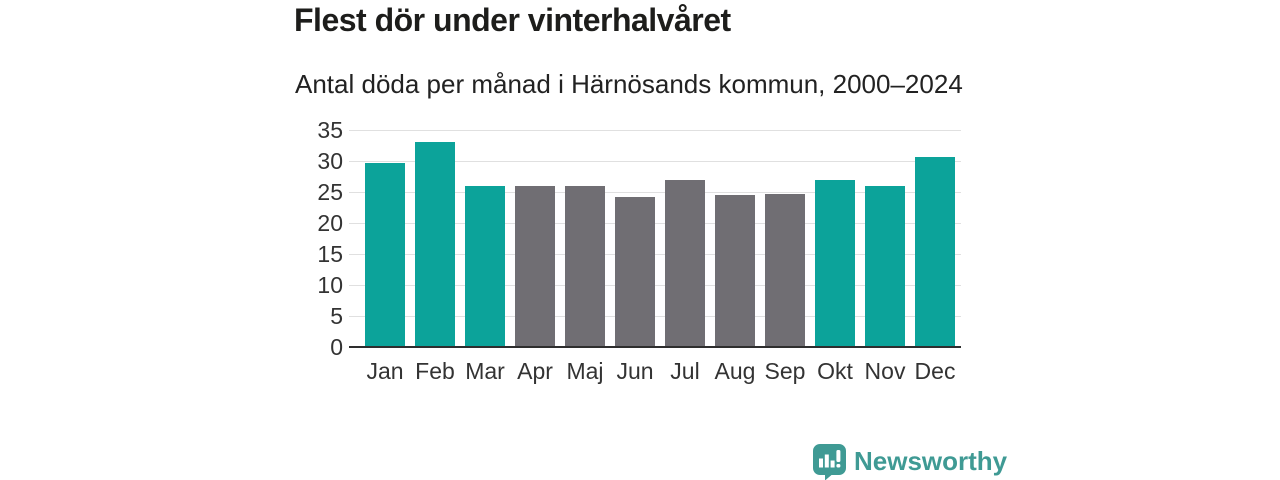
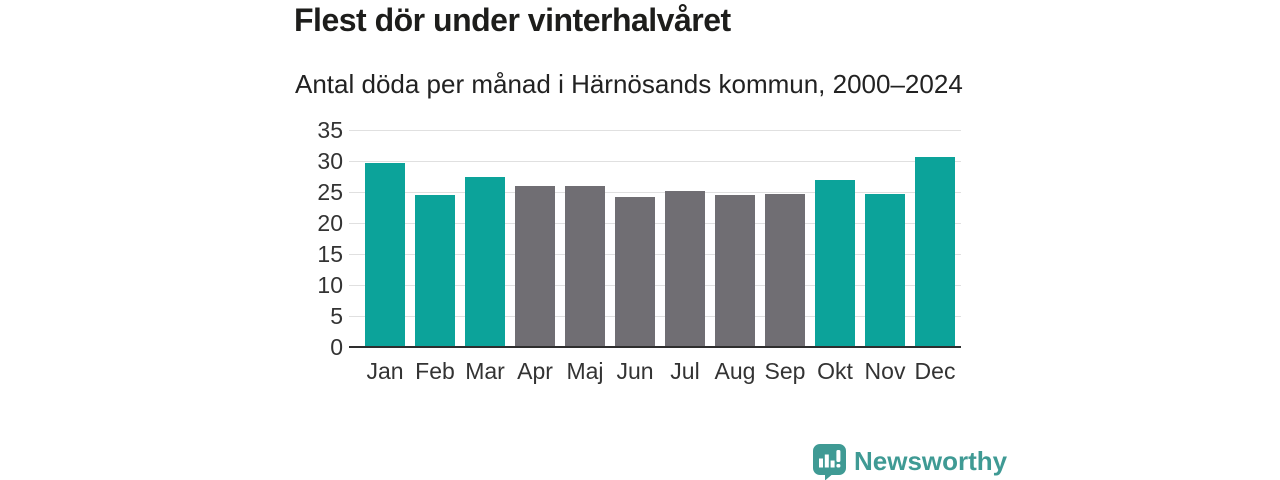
Feb: 33 -> 24
Mar: 26 -> 28
Jul: 27 -> 25
Nov: 26 -> 25
